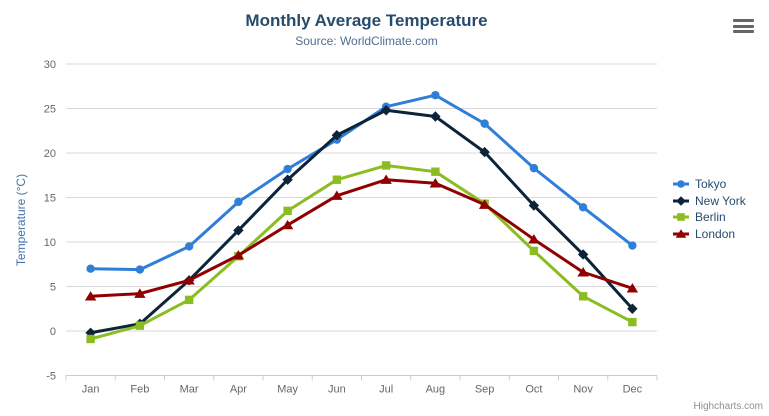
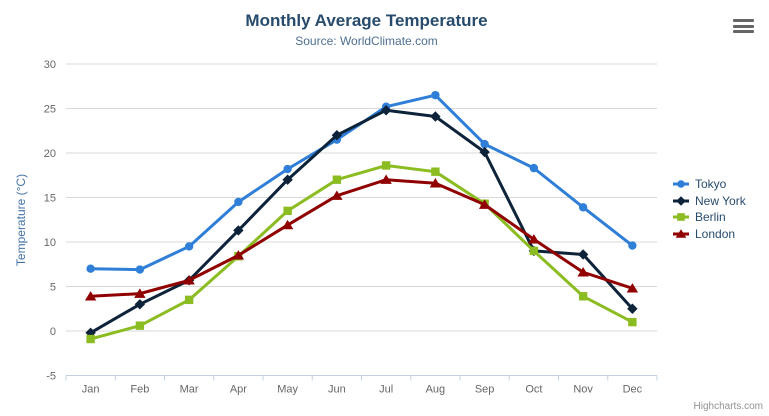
New York/Feb: 1 -> 3
Tokyo/Sep: 23 -> 21
New York/Oct: 14 -> 9
